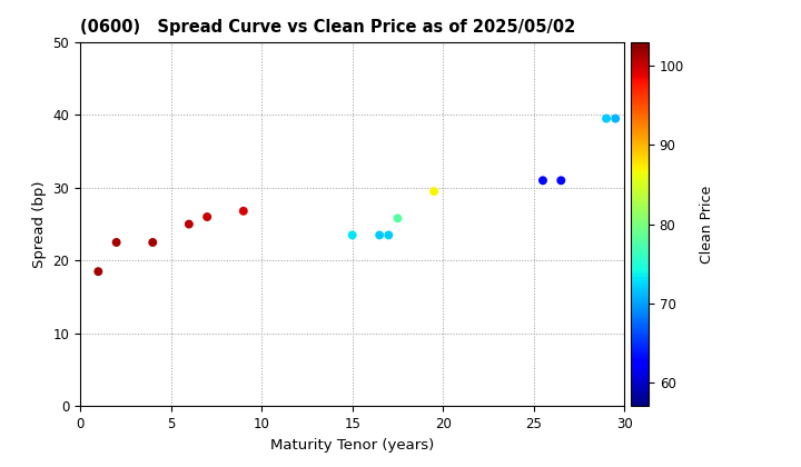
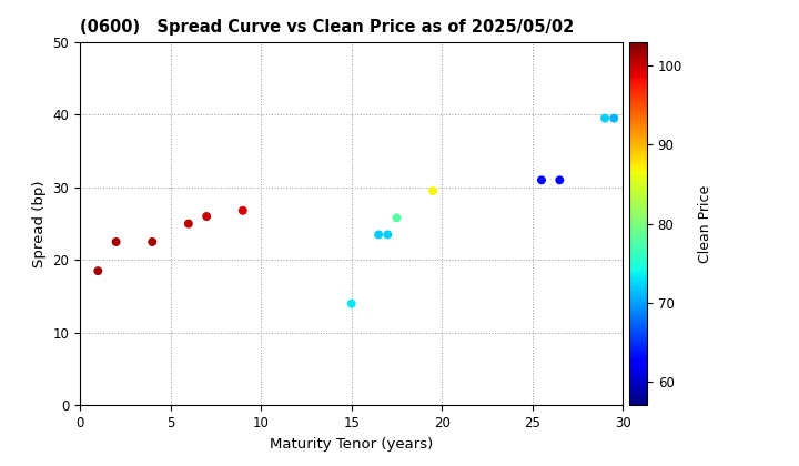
15: 23.5 -> 14.0
